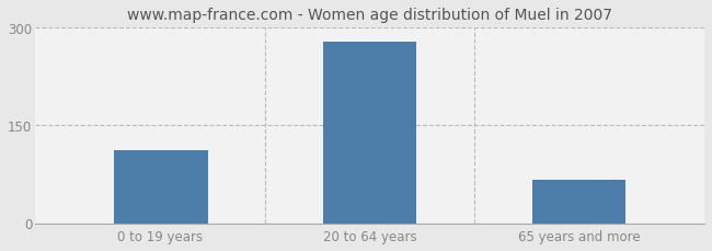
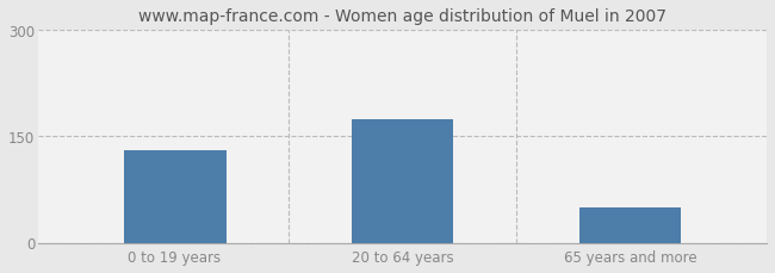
0 to 19 years: 112 -> 130
20 to 64 years: 278 -> 175
65 years and more: 66 -> 50
